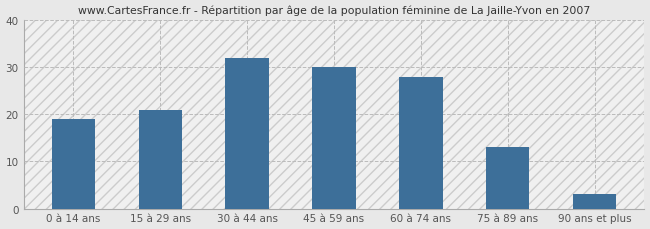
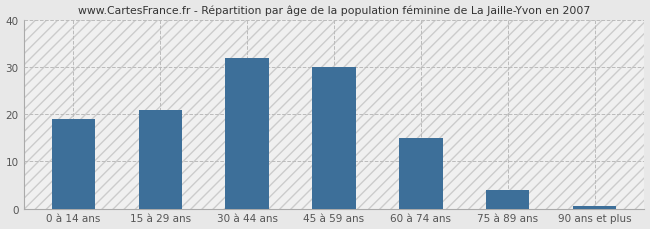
60 à 74 ans: 28.0 -> 15.0
75 à 89 ans: 13.0 -> 4.0
90 ans et plus: 3.0 -> 0.5
